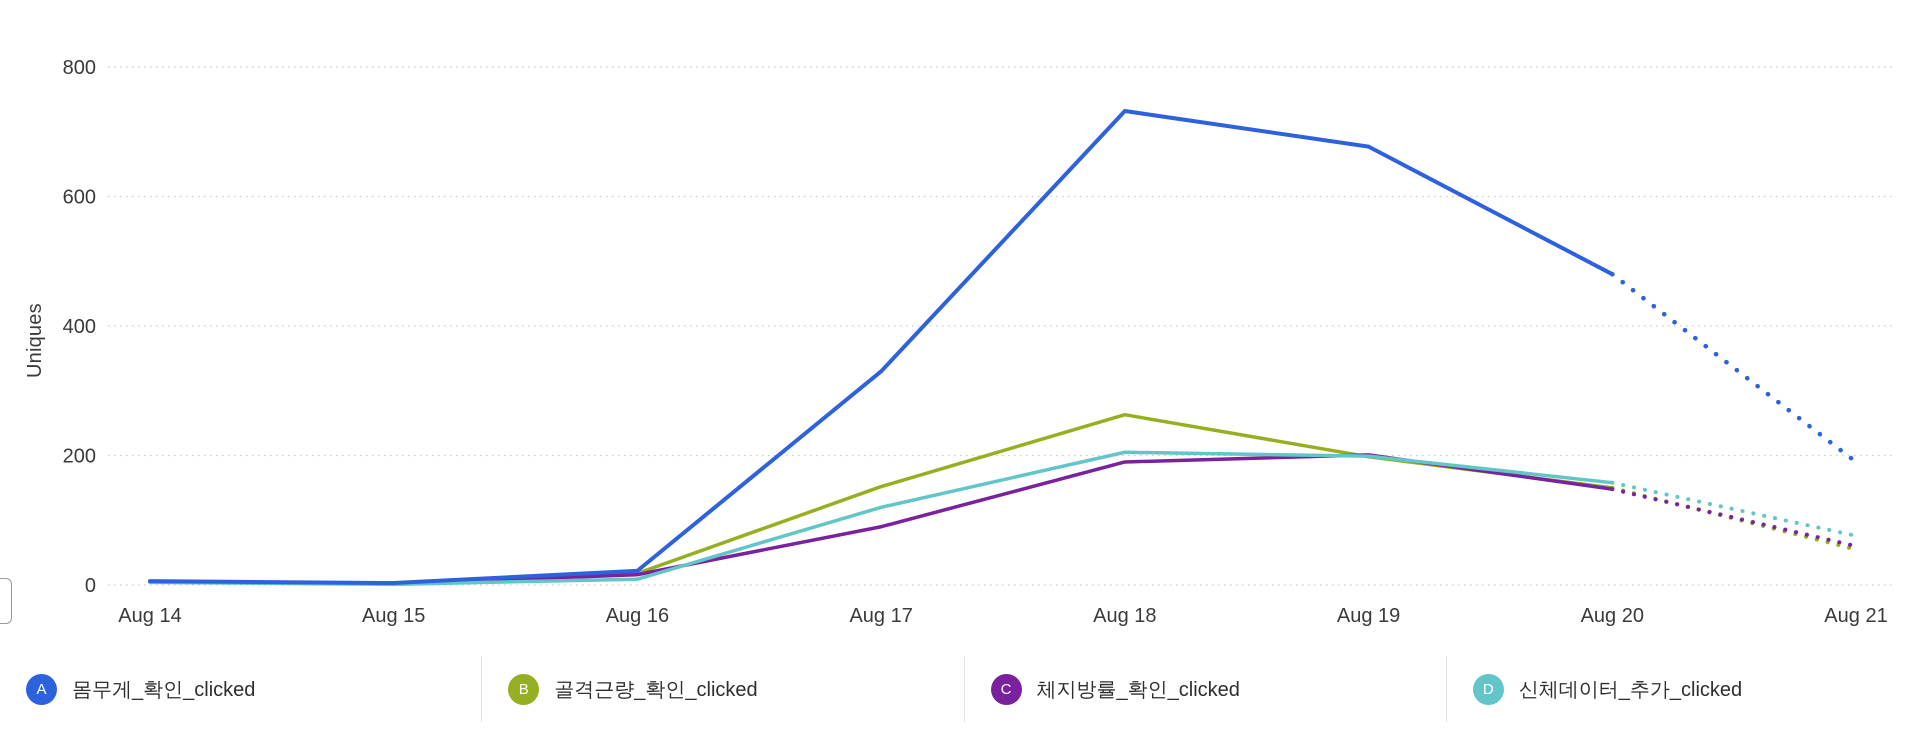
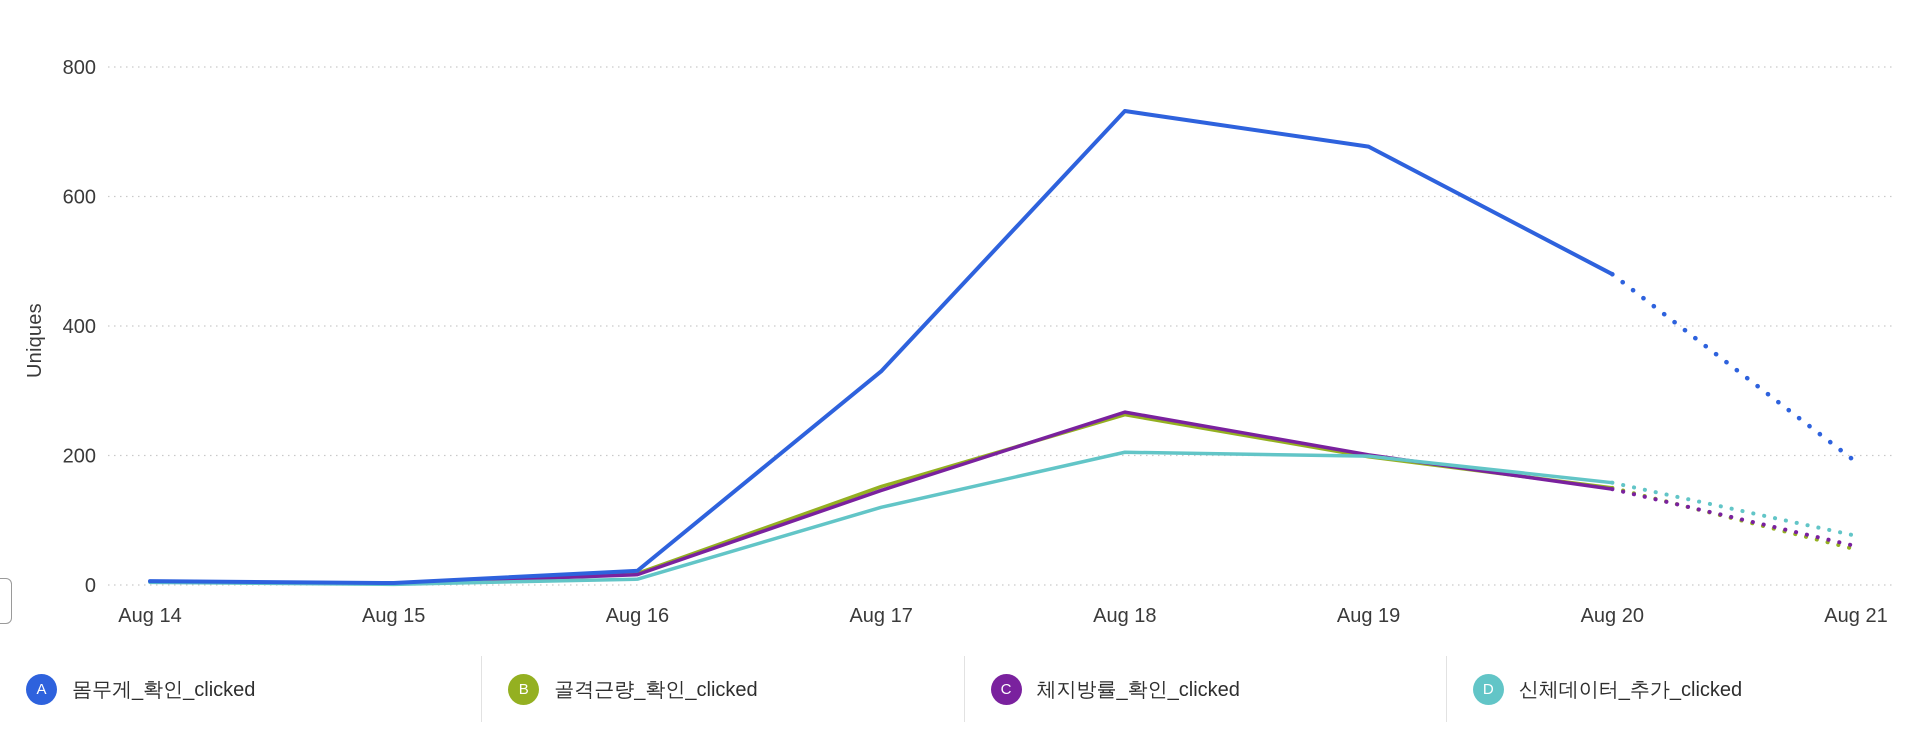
체지방률_확인_clicked/Aug 17: 90 -> 150
체지방률_확인_clicked/Aug 18: 190 -> 270
